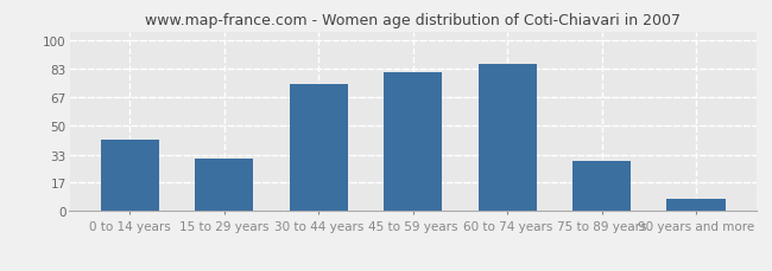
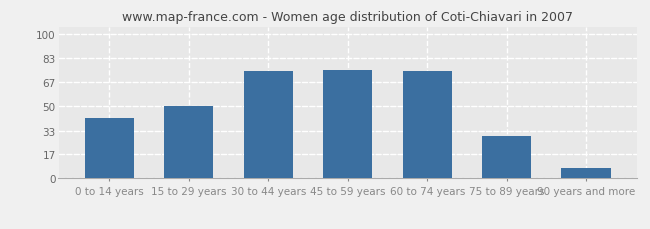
15 to 29 years: 31 -> 50
45 to 59 years: 81 -> 75
60 to 74 years: 86 -> 74
